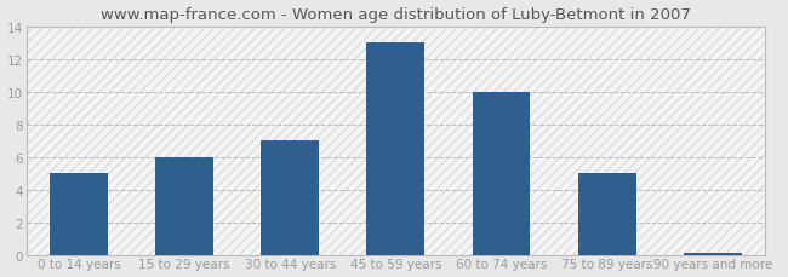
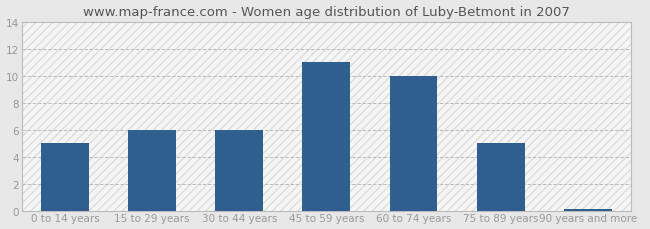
30 to 44 years: 7.0 -> 6.0
45 to 59 years: 13.0 -> 11.0
